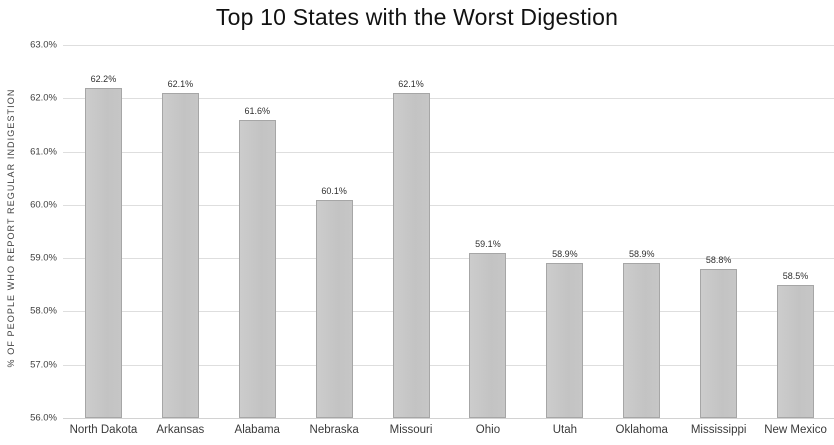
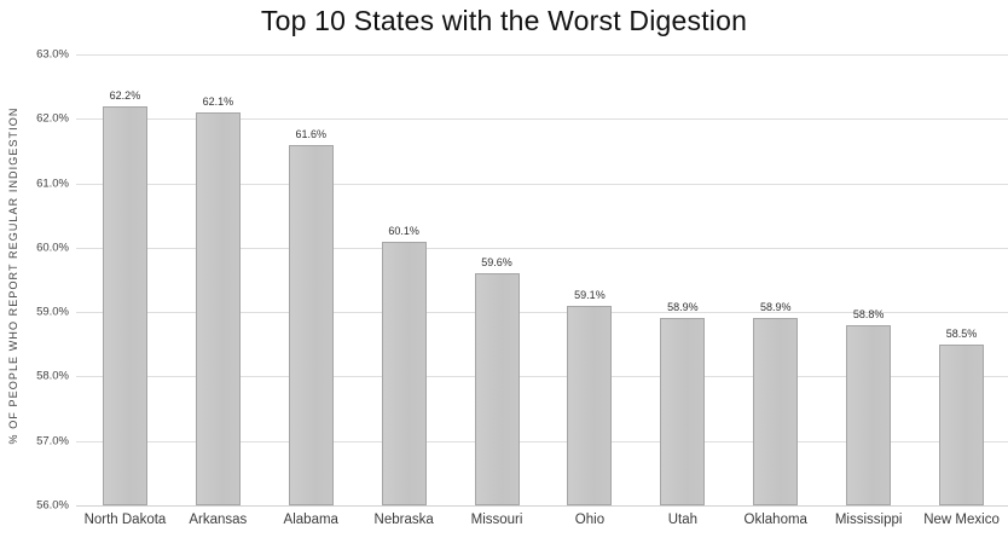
Missouri: 62.1% -> 59.6%
